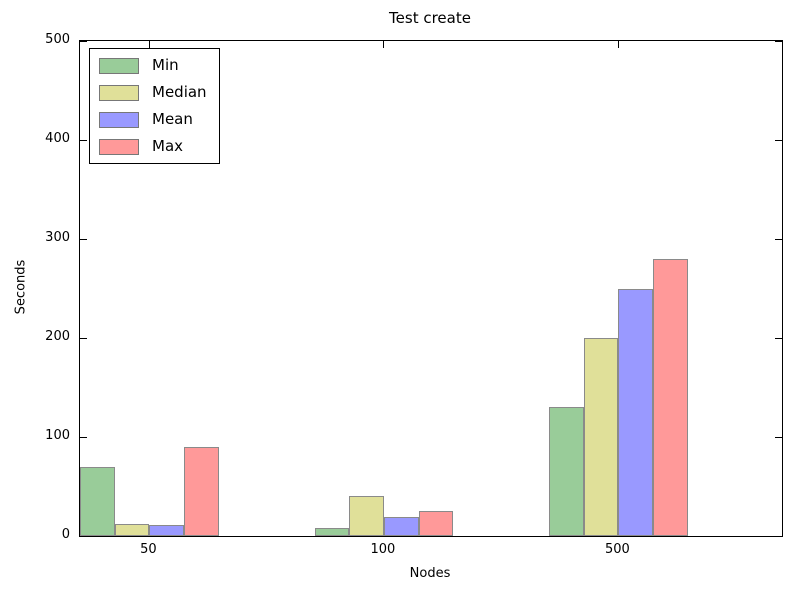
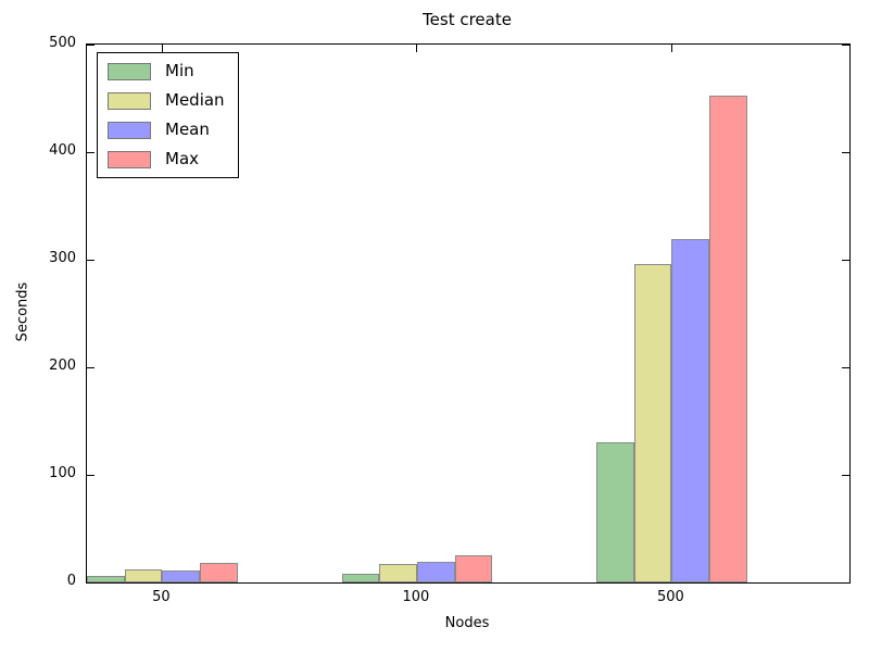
Min/50: 70 -> 10
Max/50: 90 -> 20
Median/100: 40 -> 20
Median/500: 200 -> 300
Mean/500: 250 -> 320
Max/500: 280 -> 450
